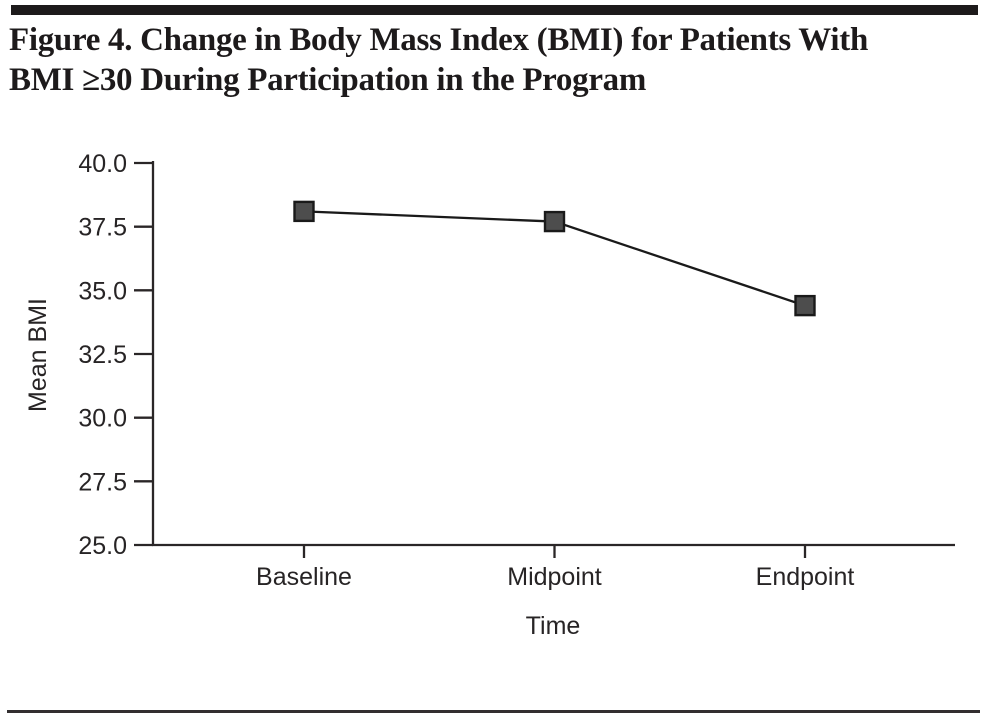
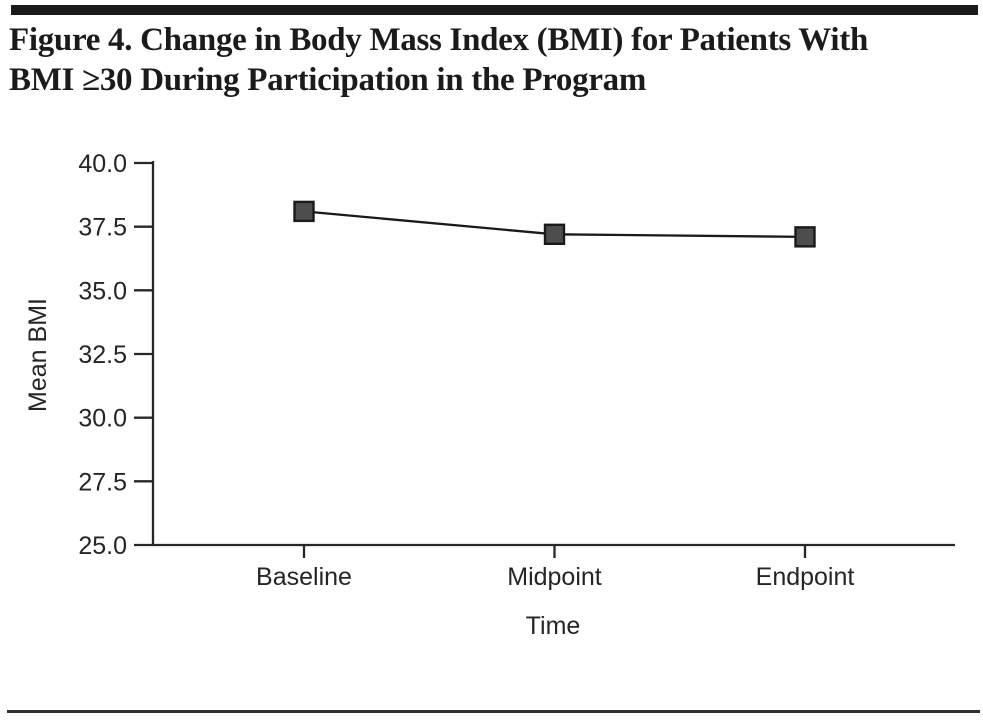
Midpoint: 37.7 -> 37.2
Endpoint: 34.4 -> 37.1
